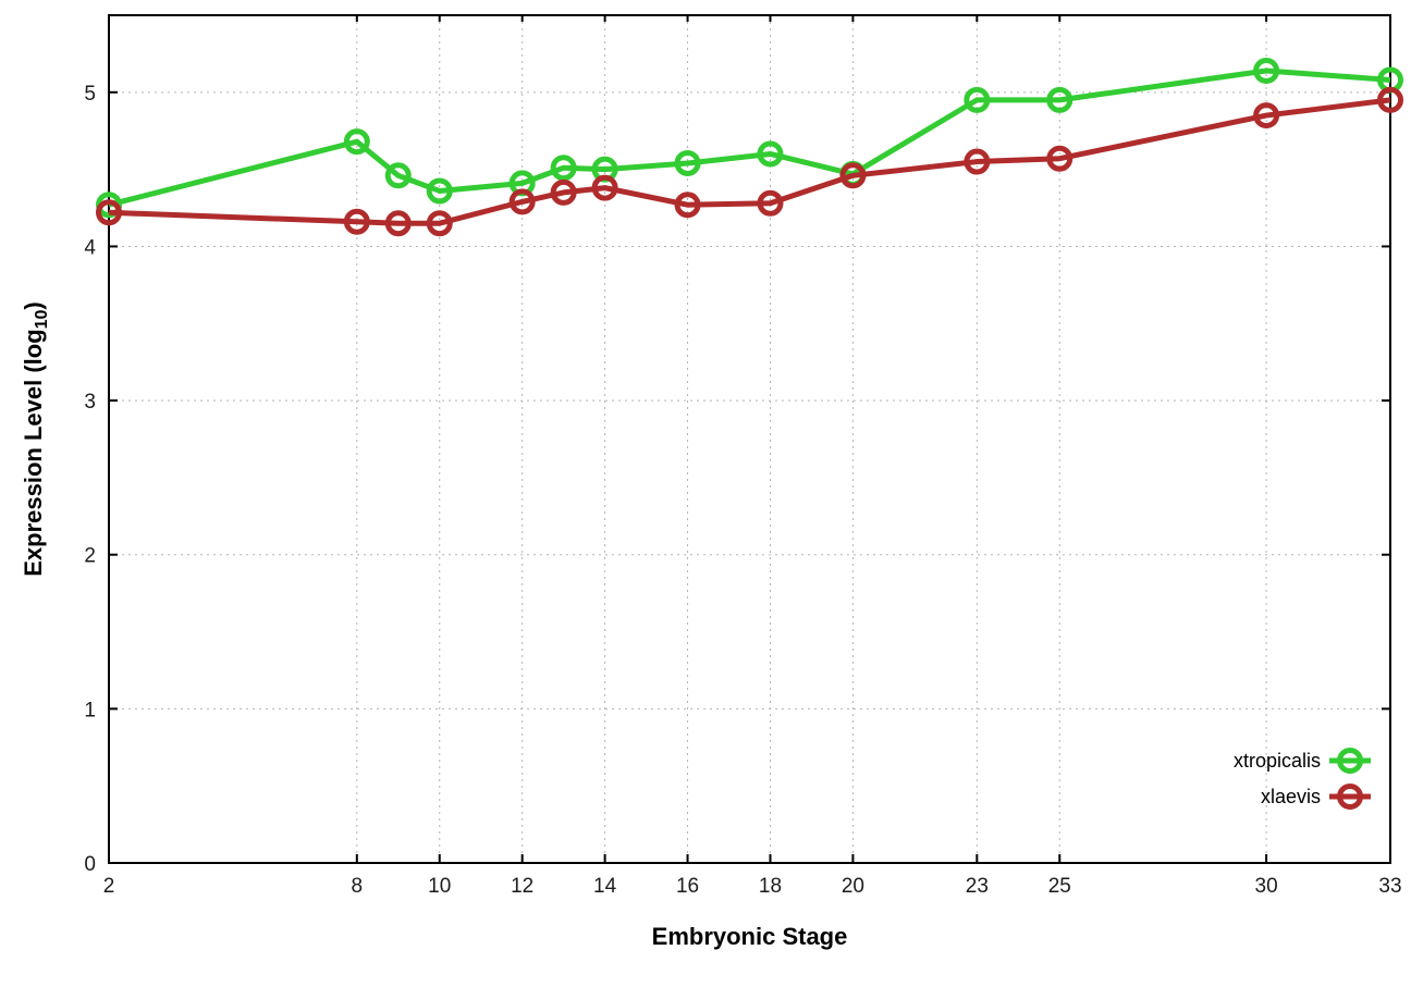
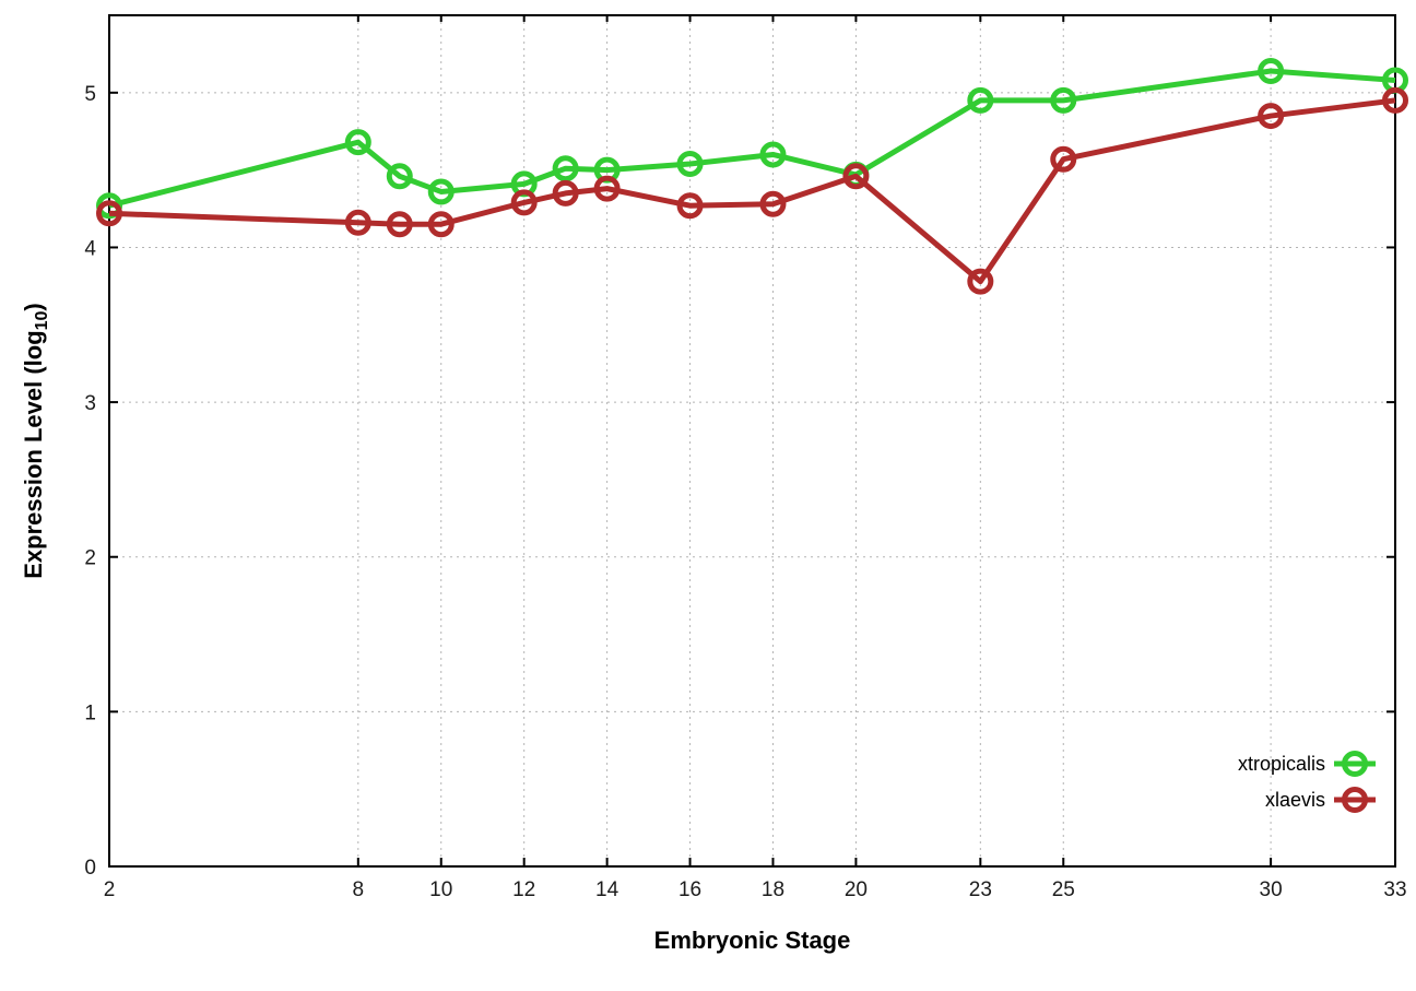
xlaevis/23: 4.55 -> 3.78
